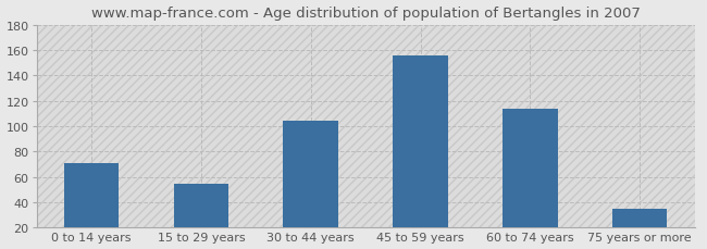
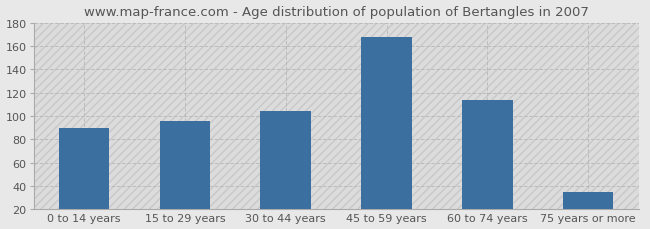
0 to 14 years: 71 -> 90
15 to 29 years: 55 -> 96
45 to 59 years: 156 -> 168
